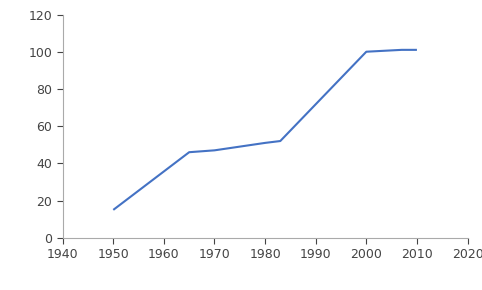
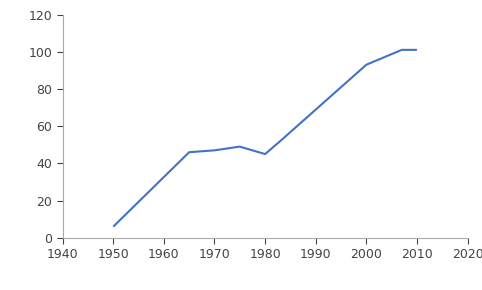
1950: 15 -> 6
1980: 51 -> 45
2000: 100 -> 93
